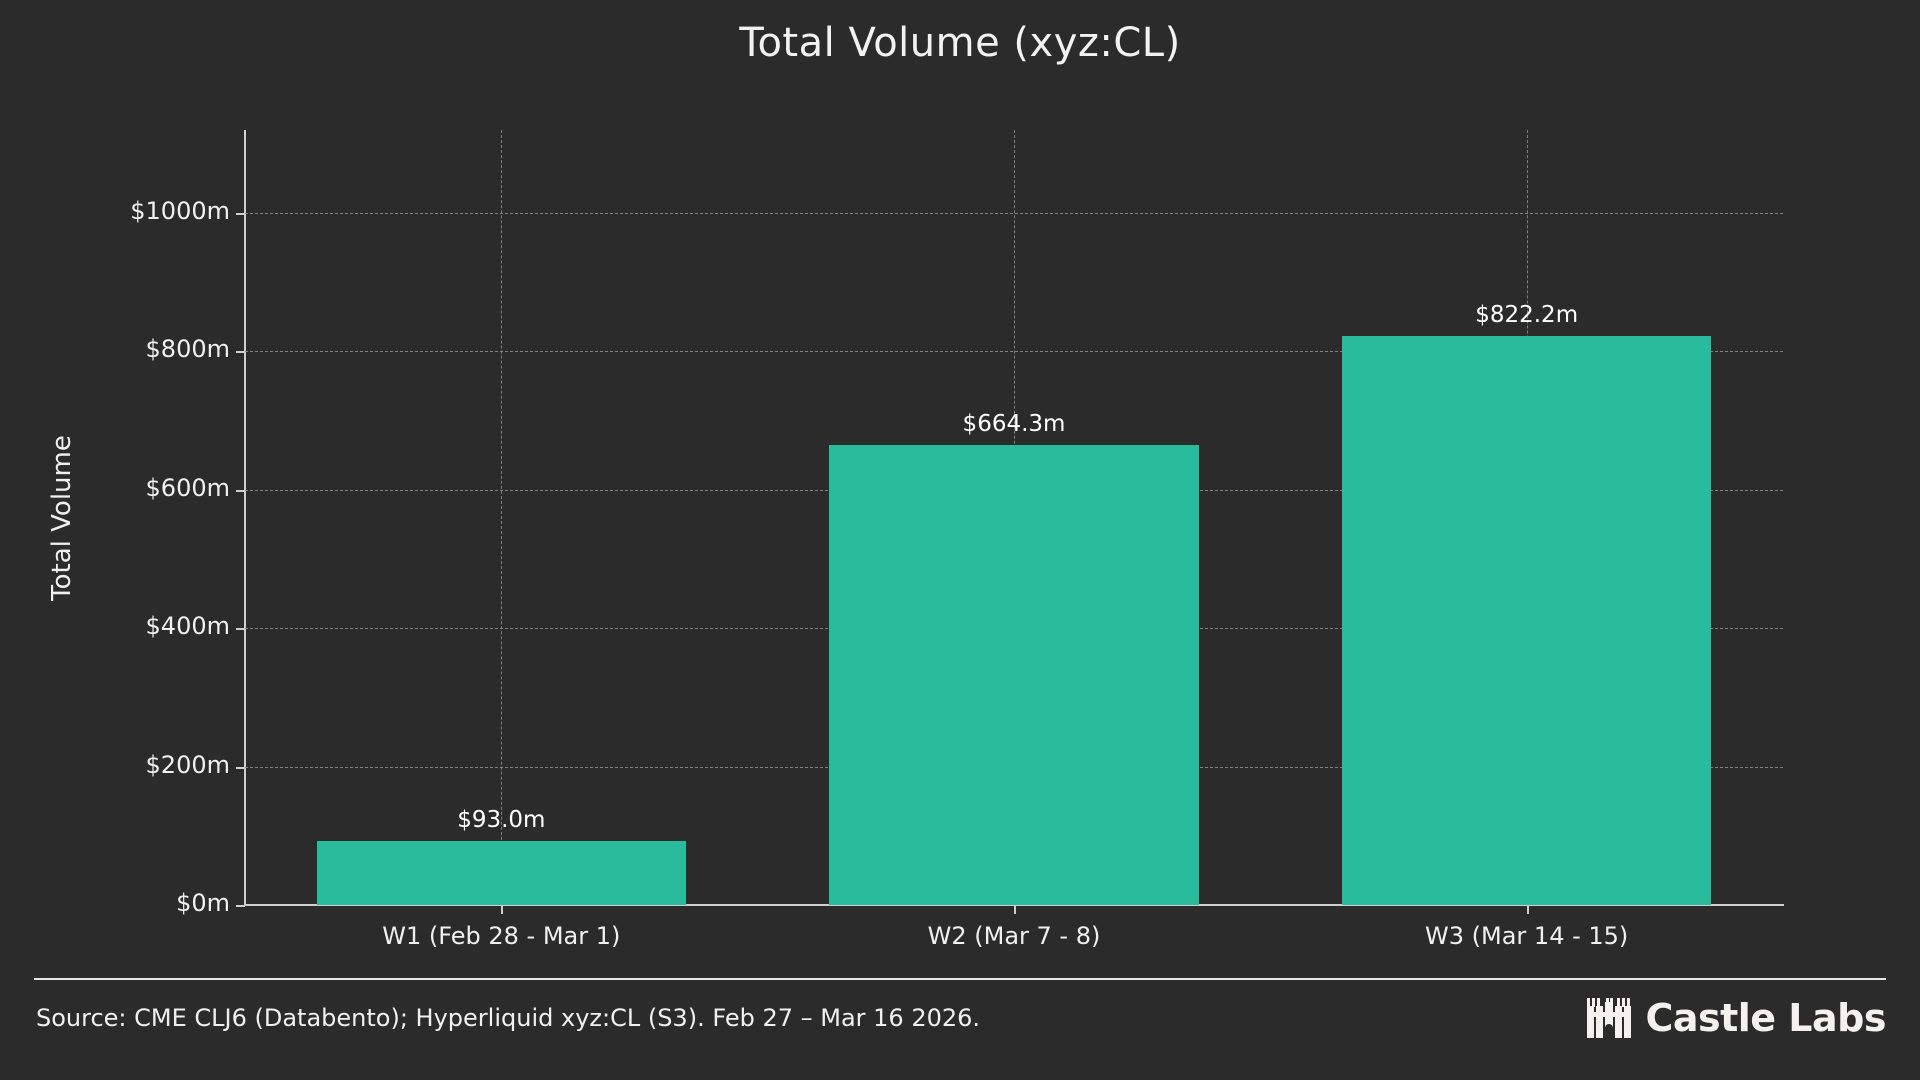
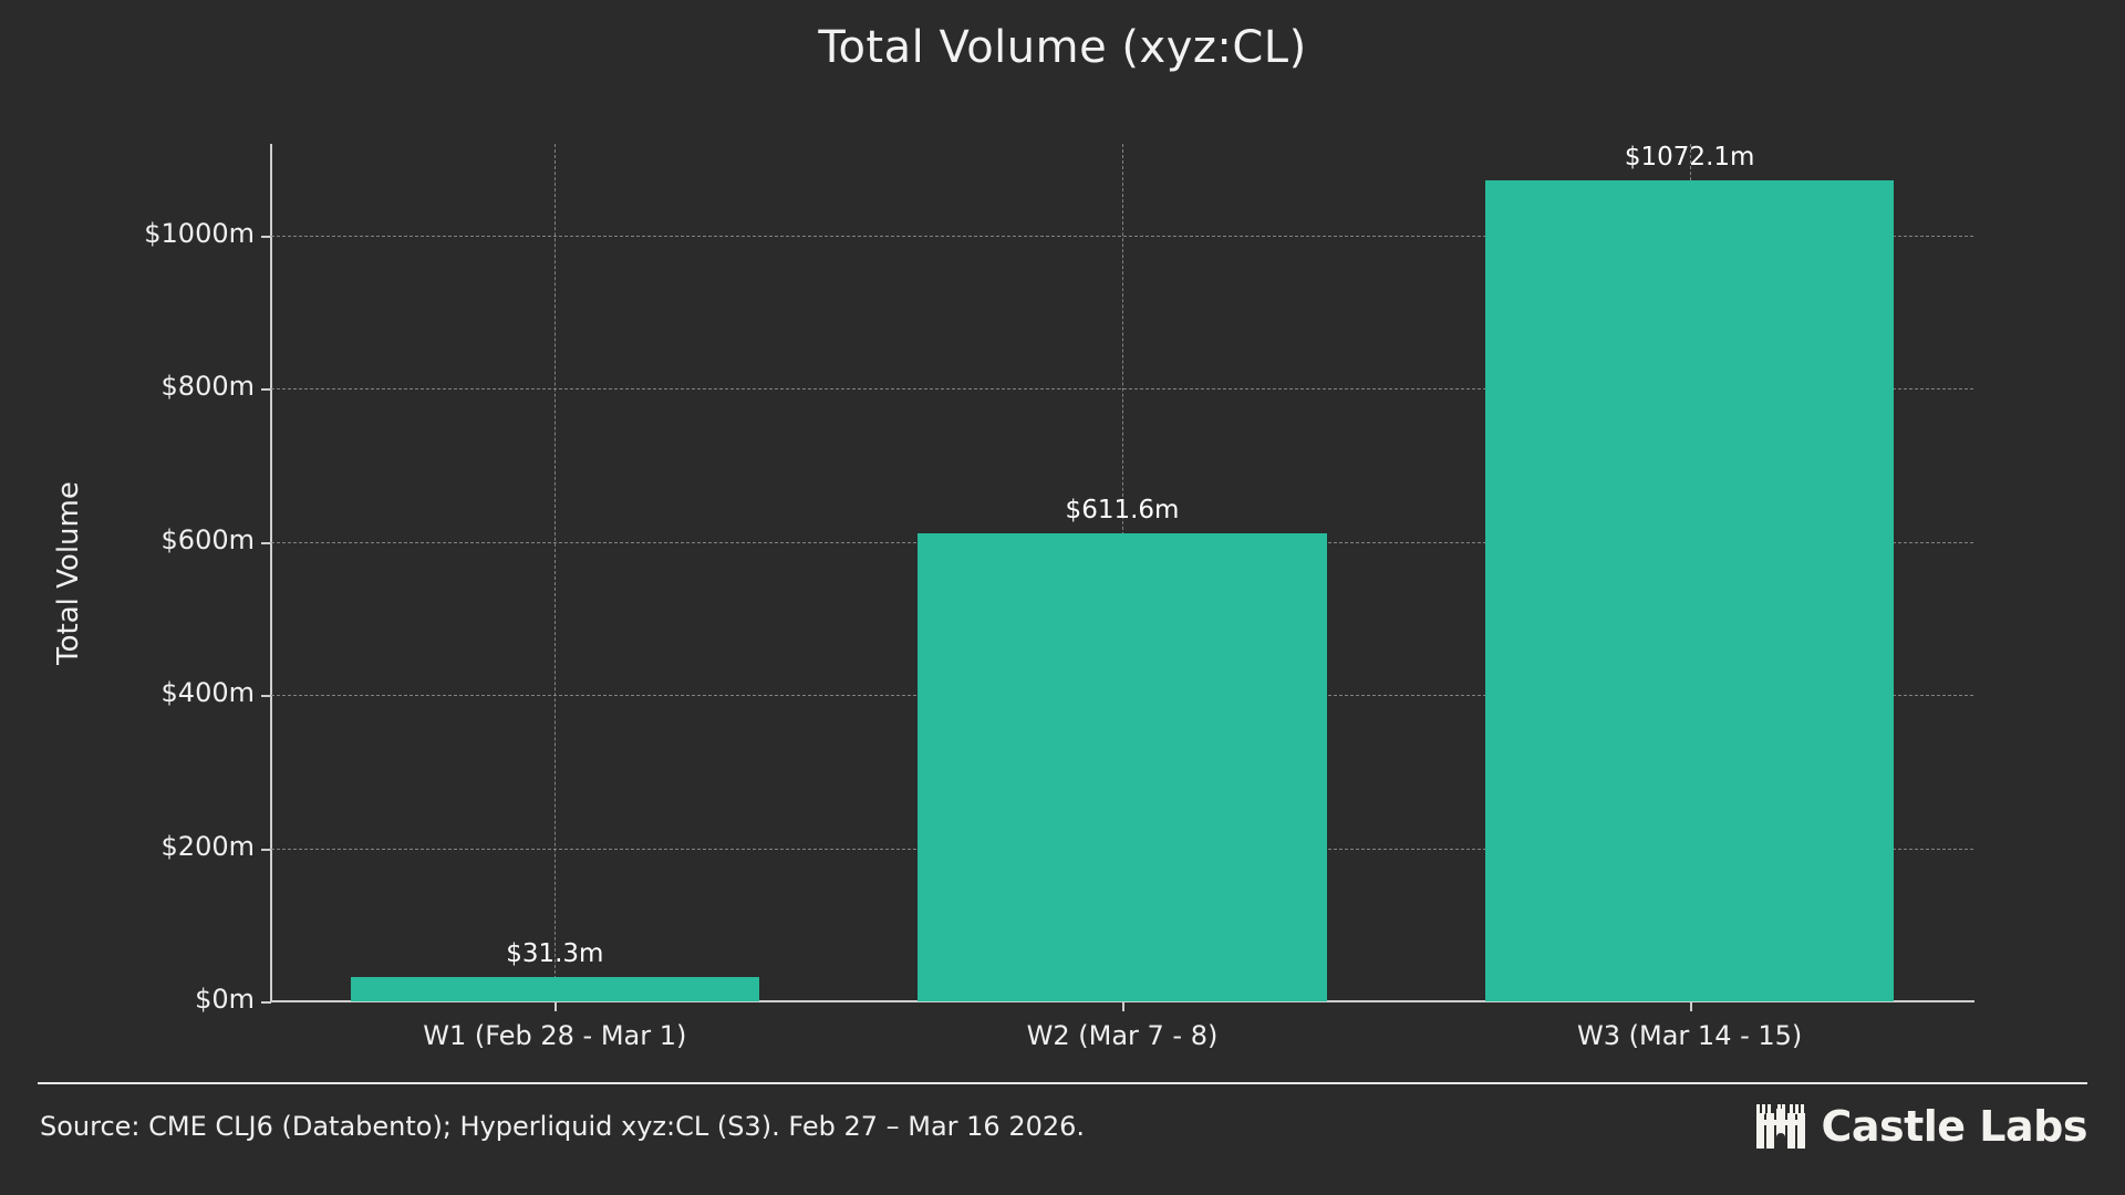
W1 (Feb 28 - Mar 1): $93.0m -> $31.3m
W2 (Mar 7 - 8): $664.3m -> $611.6m
W3 (Mar 14 - 15): $822.2m -> $1072.1m
